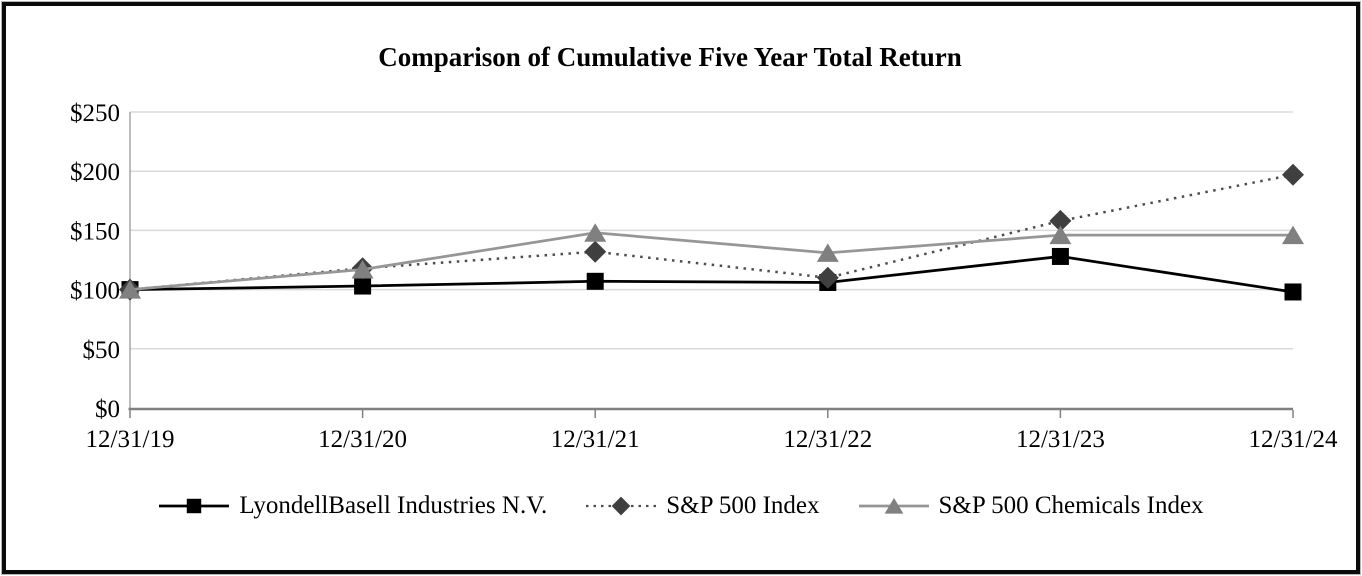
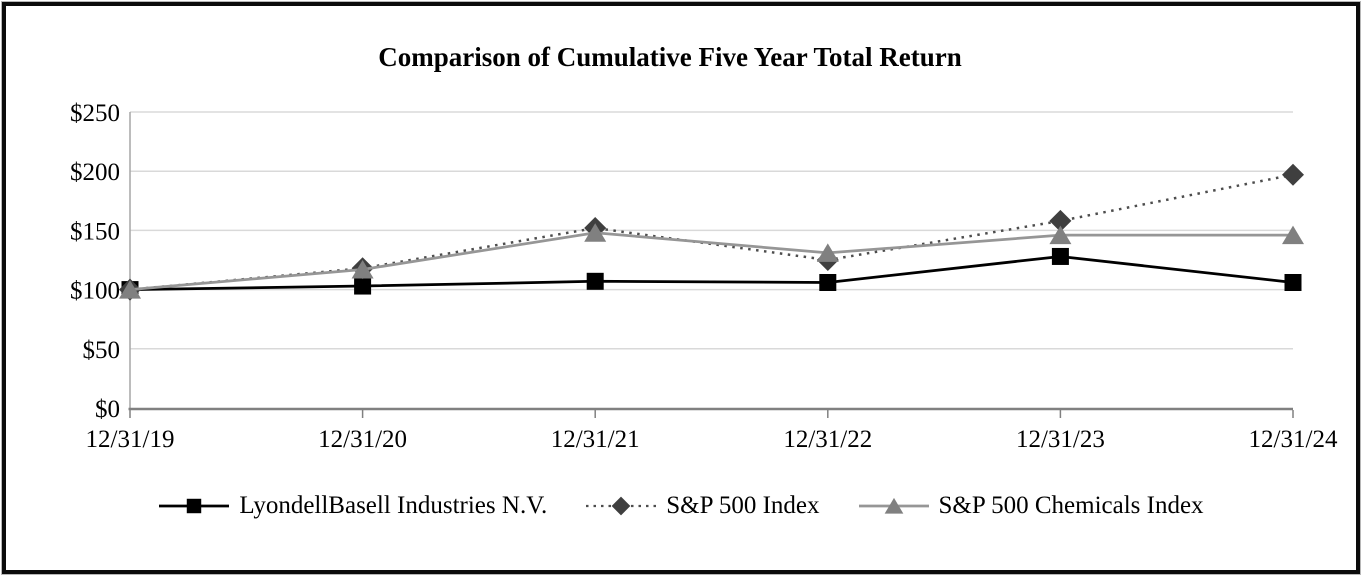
S&P 500 Index/12/31/21: $132 -> $152
S&P 500 Index/12/31/22: $110 -> $125
LyondellBasell Industries N.V./12/31/24: $98 -> $106
